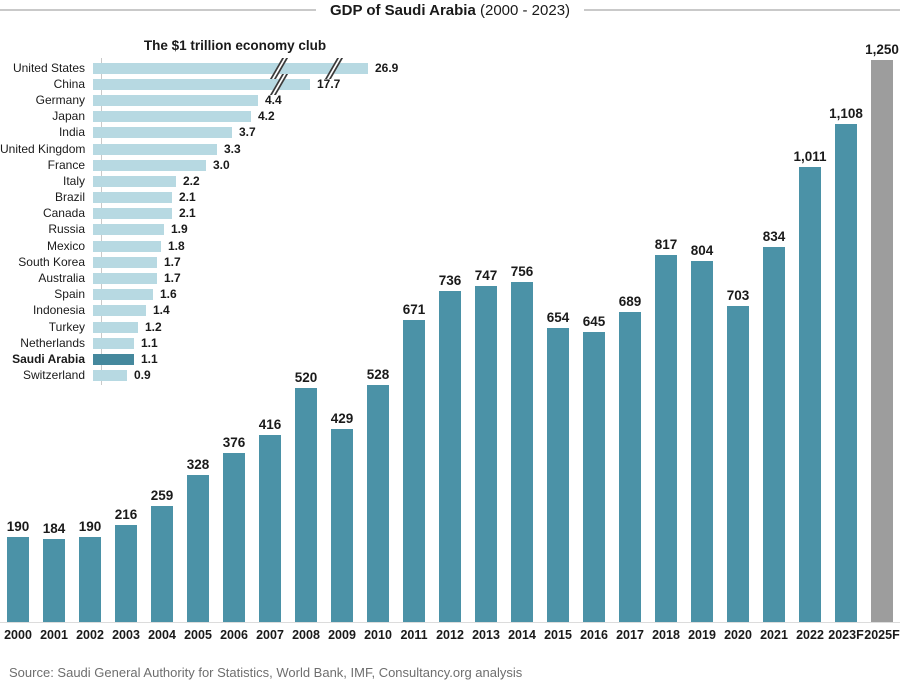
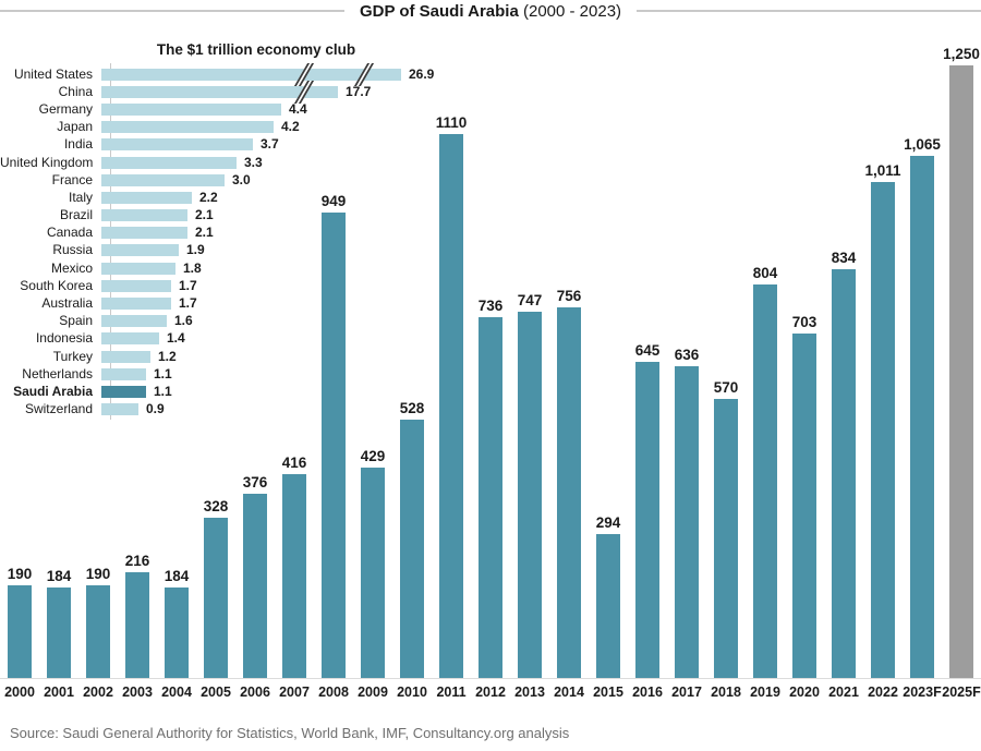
GDP of Saudi Arabia (2000 - 2023)/2004: 259 -> 184
GDP of Saudi Arabia (2000 - 2023)/2008: 520 -> 949
GDP of Saudi Arabia (2000 - 2023)/2011: 671 -> 1110
GDP of Saudi Arabia (2000 - 2023)/2015: 654 -> 294
GDP of Saudi Arabia (2000 - 2023)/2017: 689 -> 636
GDP of Saudi Arabia (2000 - 2023)/2018: 817 -> 570
GDP of Saudi Arabia (2000 - 2023)/2023F: 1,108 -> 1,065
